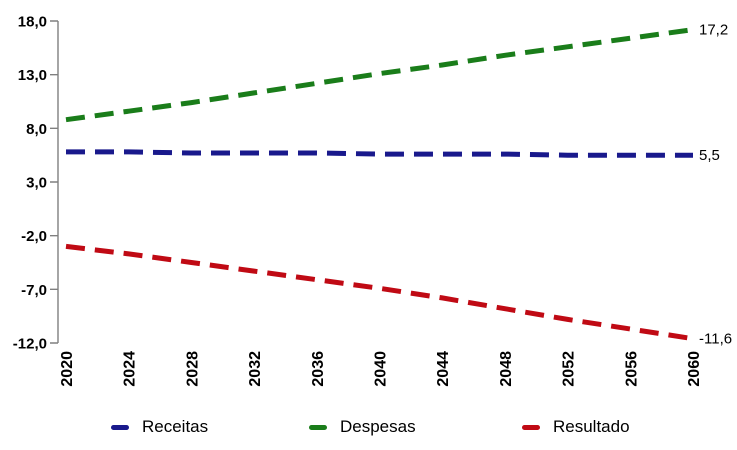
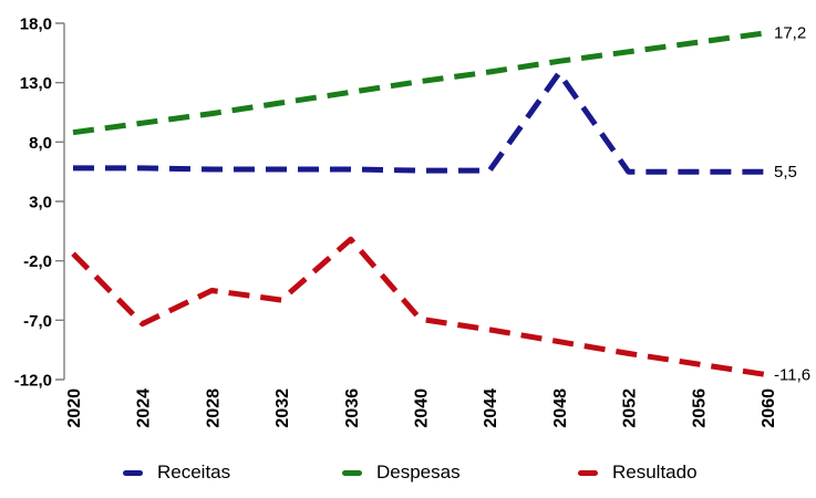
Resultado/2020: -3,0 -> -1,4
Resultado/2024: -3,7 -> -7,3
Resultado/2036: -6,1 -> -0,2
Receitas/2048: 5,6 -> 13,8
